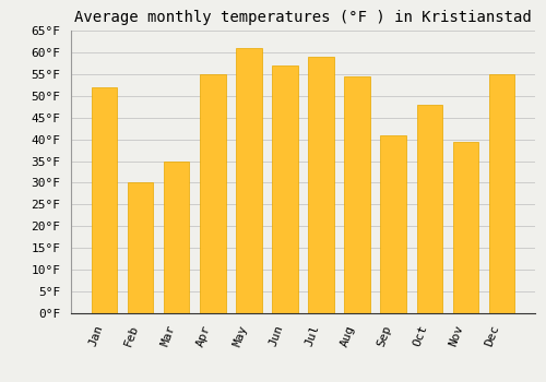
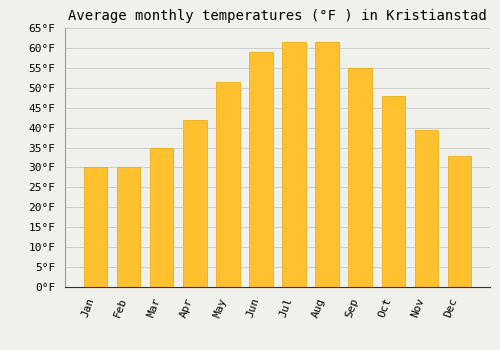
Jan: 52.0°F -> 30.0°F
Apr: 55.0°F -> 42.0°F
May: 61.0°F -> 51.5°F
Jun: 57.0°F -> 59.0°F
Jul: 59.0°F -> 61.5°F
Aug: 54.5°F -> 61.5°F
Sep: 41.0°F -> 55.0°F
Dec: 55.0°F -> 33.0°F
